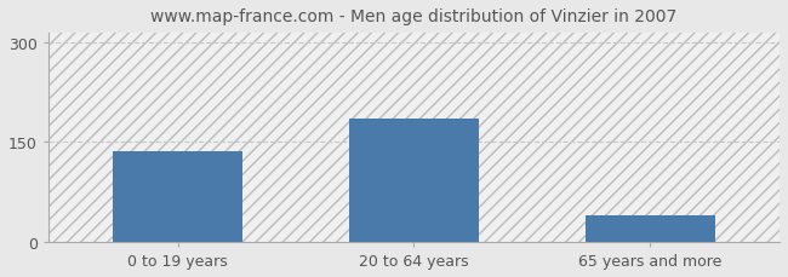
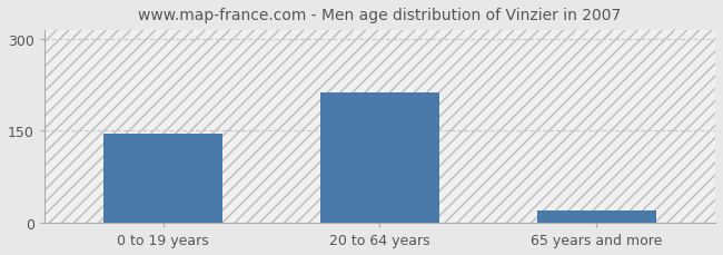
0 to 19 years: 136 -> 146
20 to 64 years: 185 -> 212
65 years and more: 40 -> 20
